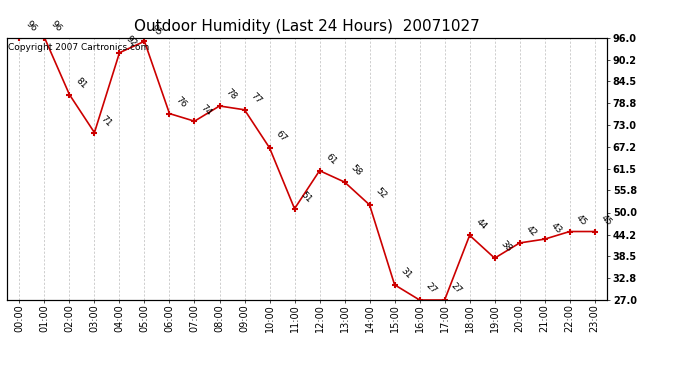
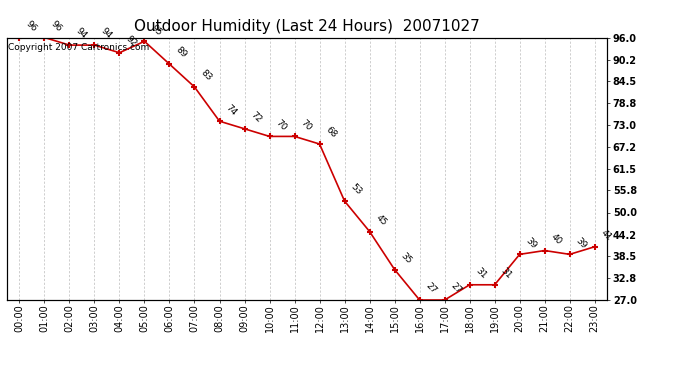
02:00: 81 -> 94
03:00: 71 -> 94
06:00: 76 -> 89
07:00: 74 -> 83
08:00: 78 -> 74
09:00: 77 -> 72
10:00: 67 -> 70
11:00: 51 -> 70
12:00: 61 -> 68
13:00: 58 -> 53
14:00: 52 -> 45
15:00: 31 -> 35
18:00: 44 -> 31
19:00: 38 -> 31
20:00: 42 -> 39
21:00: 43 -> 40
22:00: 45 -> 39
23:00: 45 -> 41
